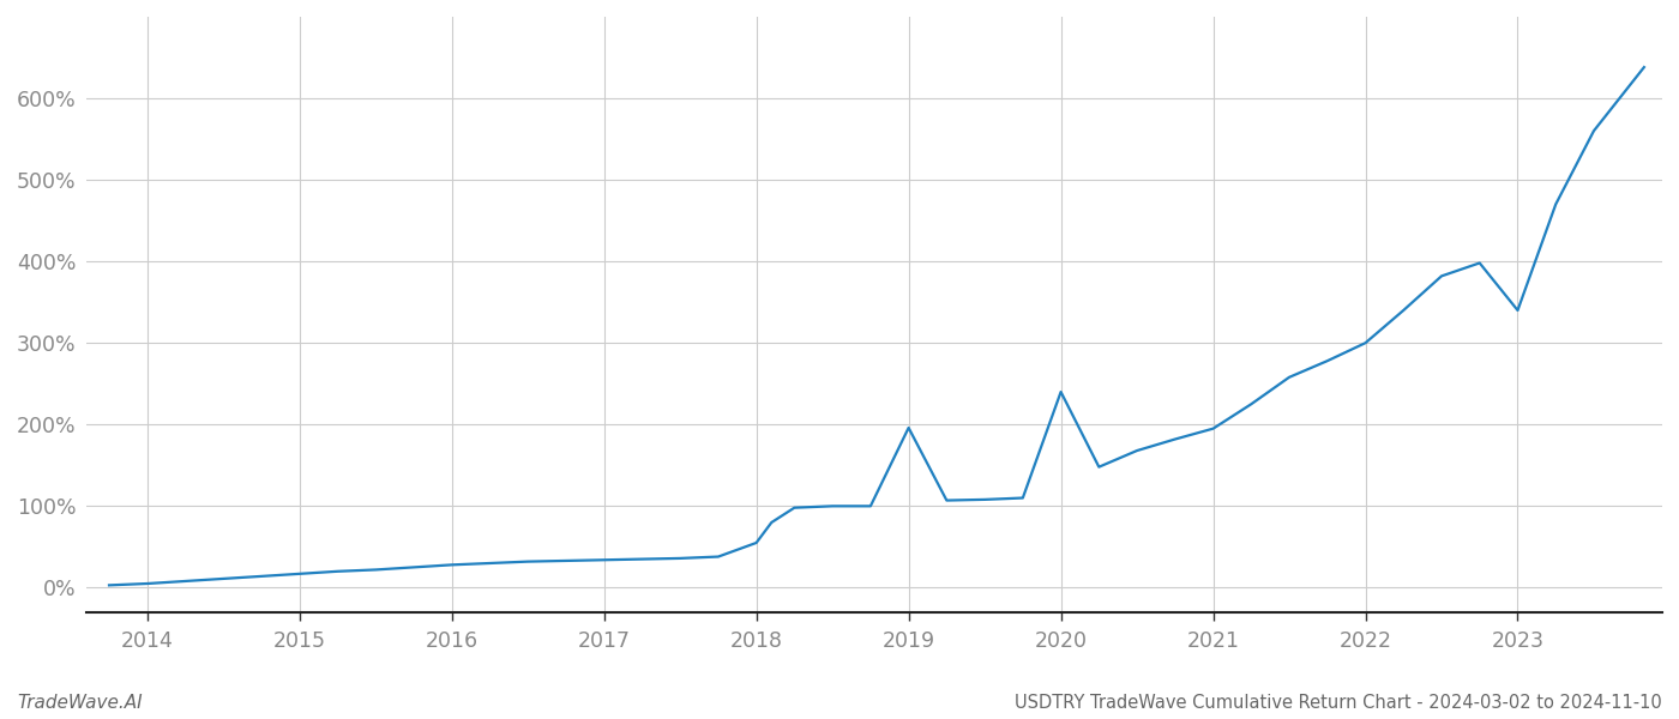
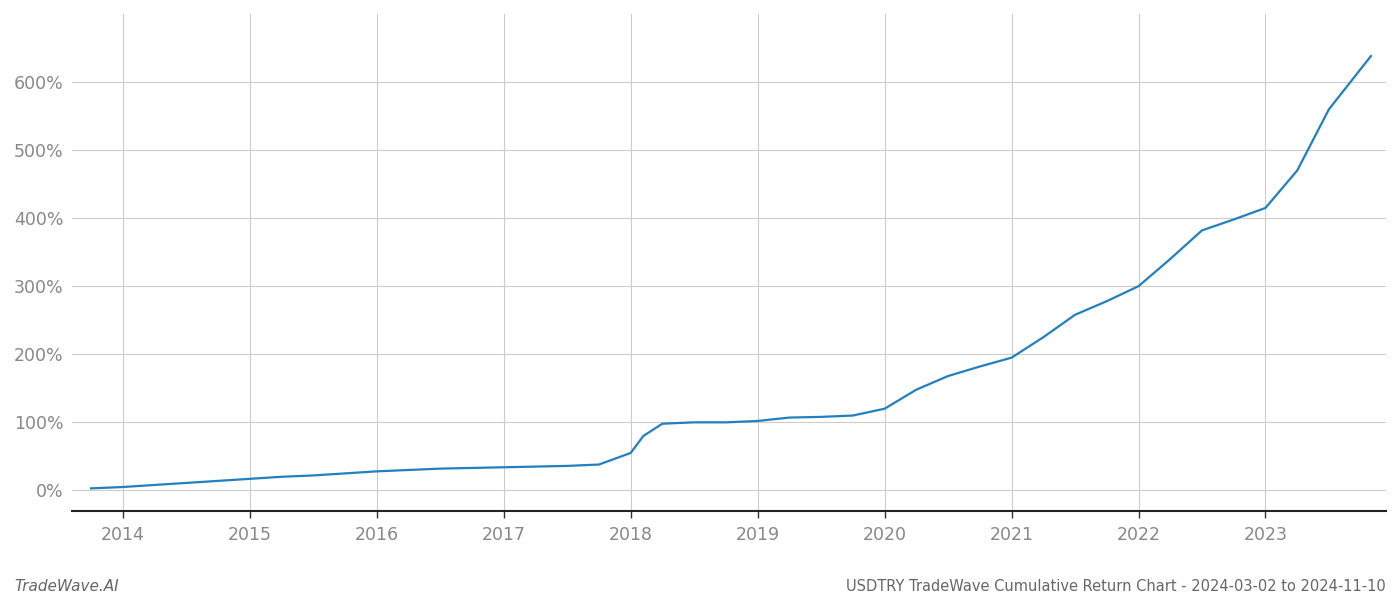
2019: 196% -> 102%
2020: 240% -> 120%
2023: 340% -> 415%
